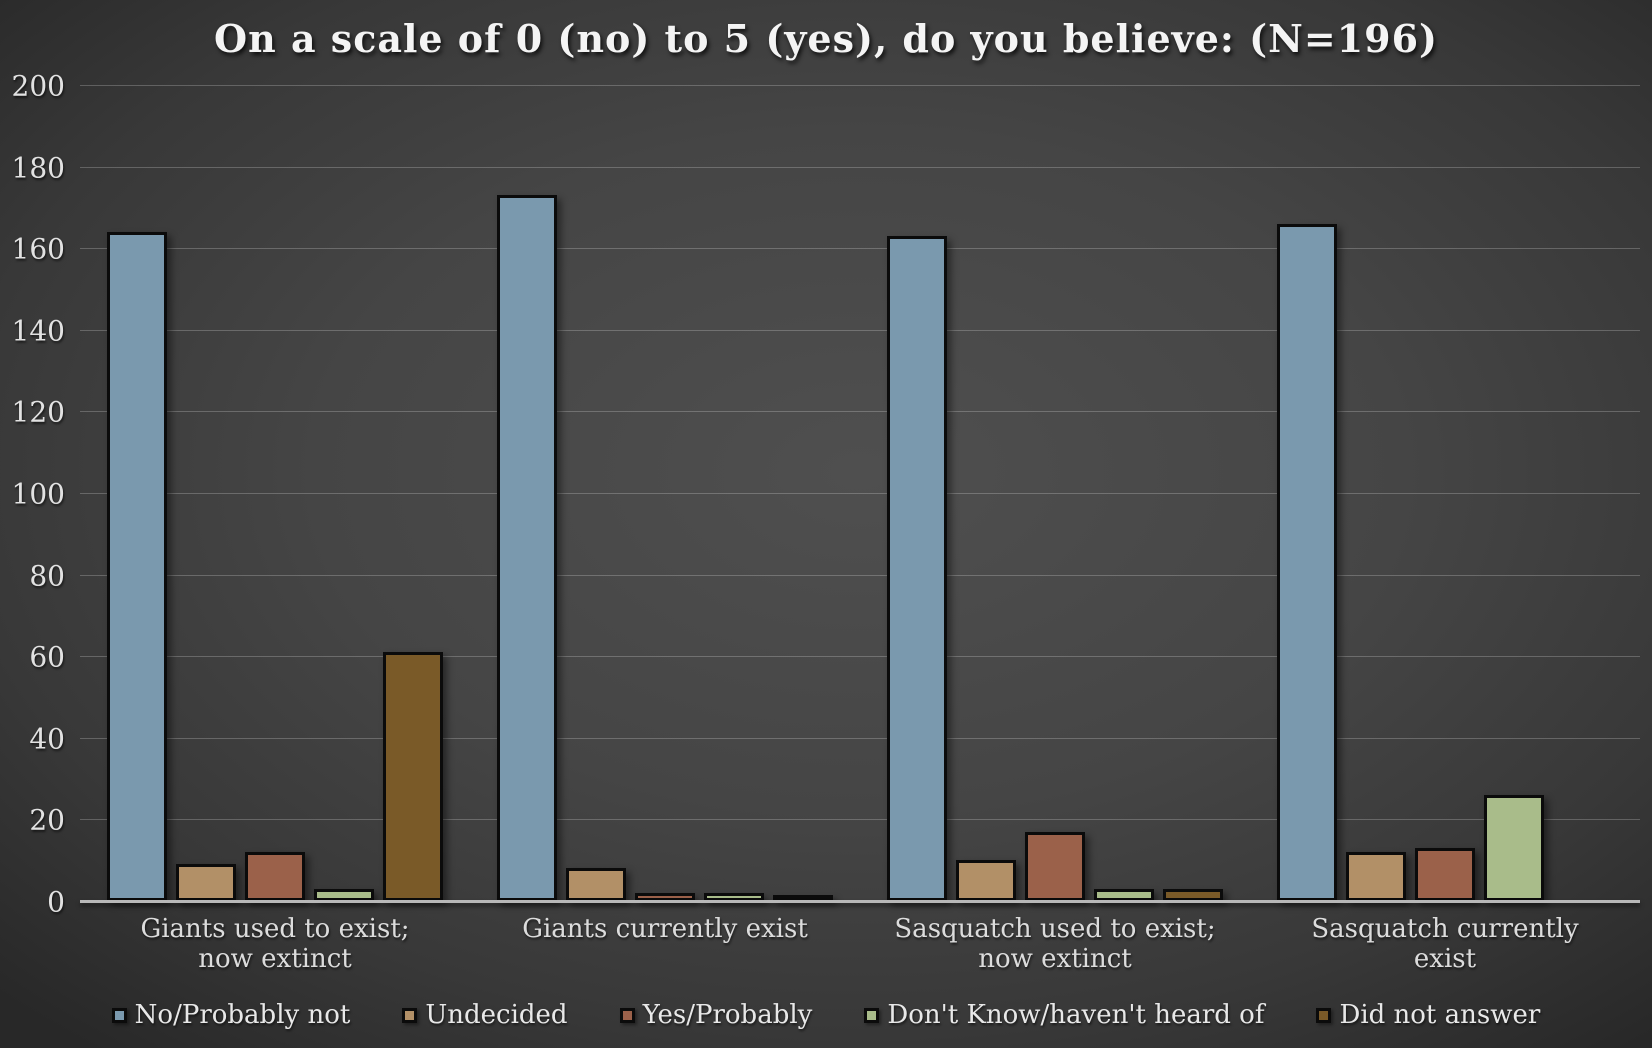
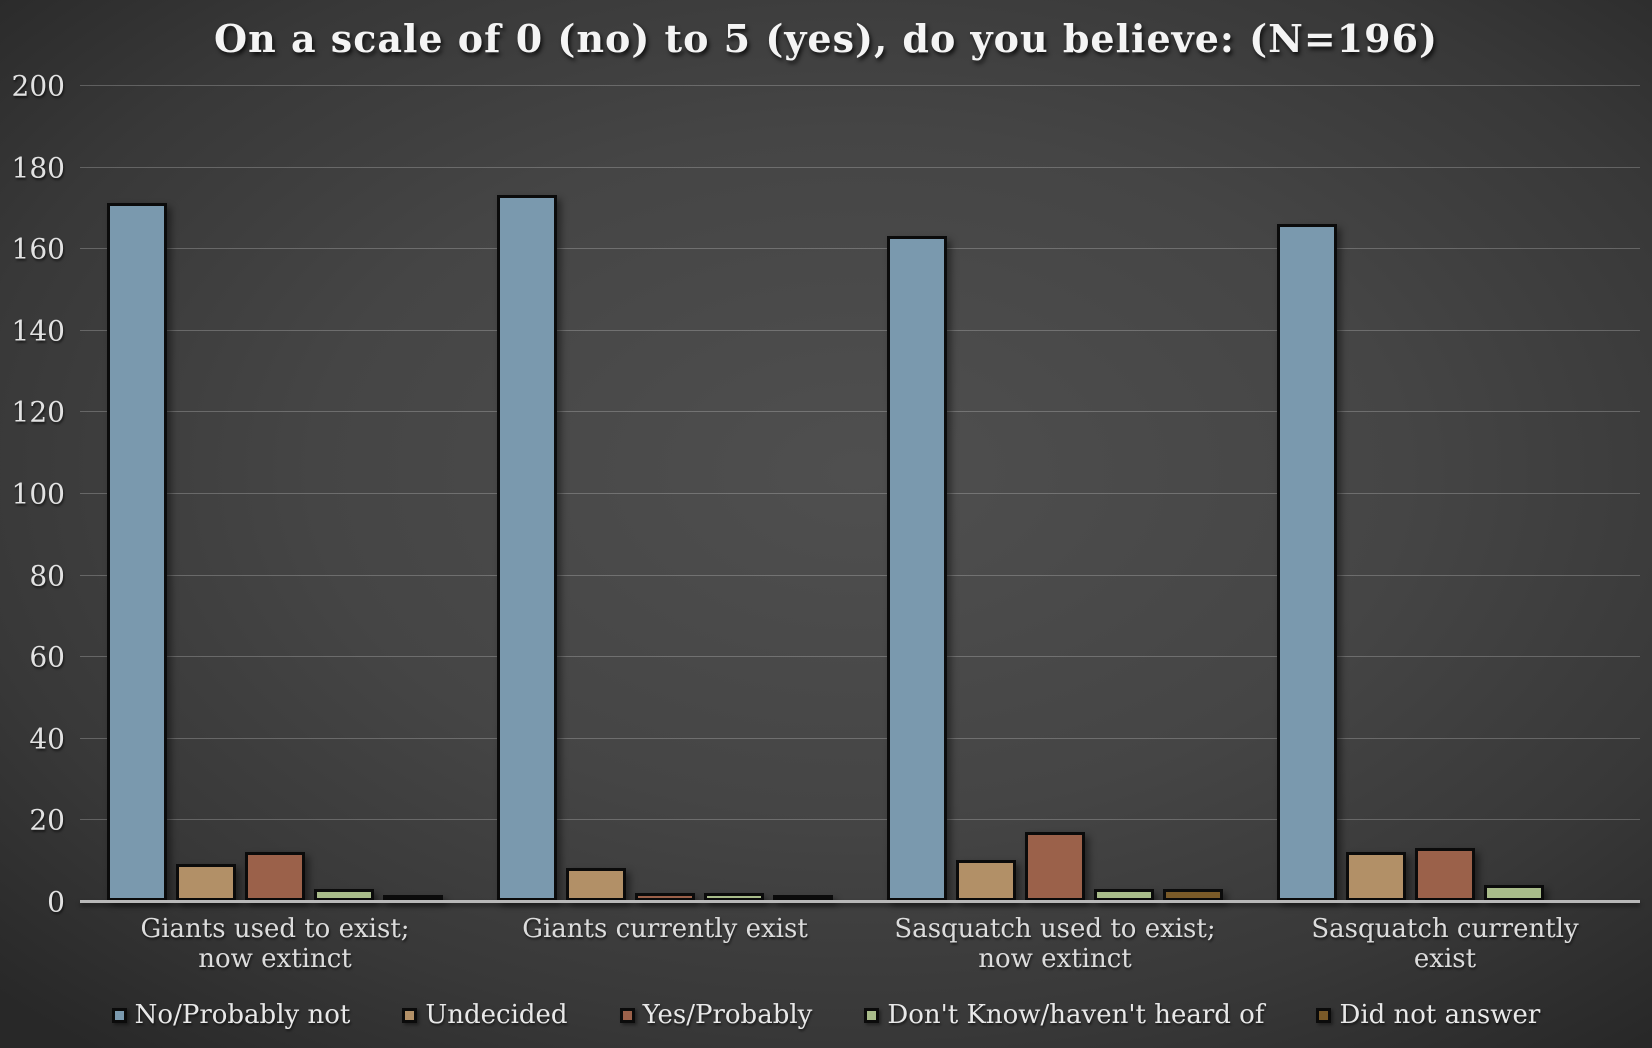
No/Probably not/Giants used to exist; now extinct: 164 -> 171
Did not answer/Giants used to exist; now extinct: 61 -> 1
Don't Know/haven't heard of/Sasquatch currently exist: 26 -> 4
